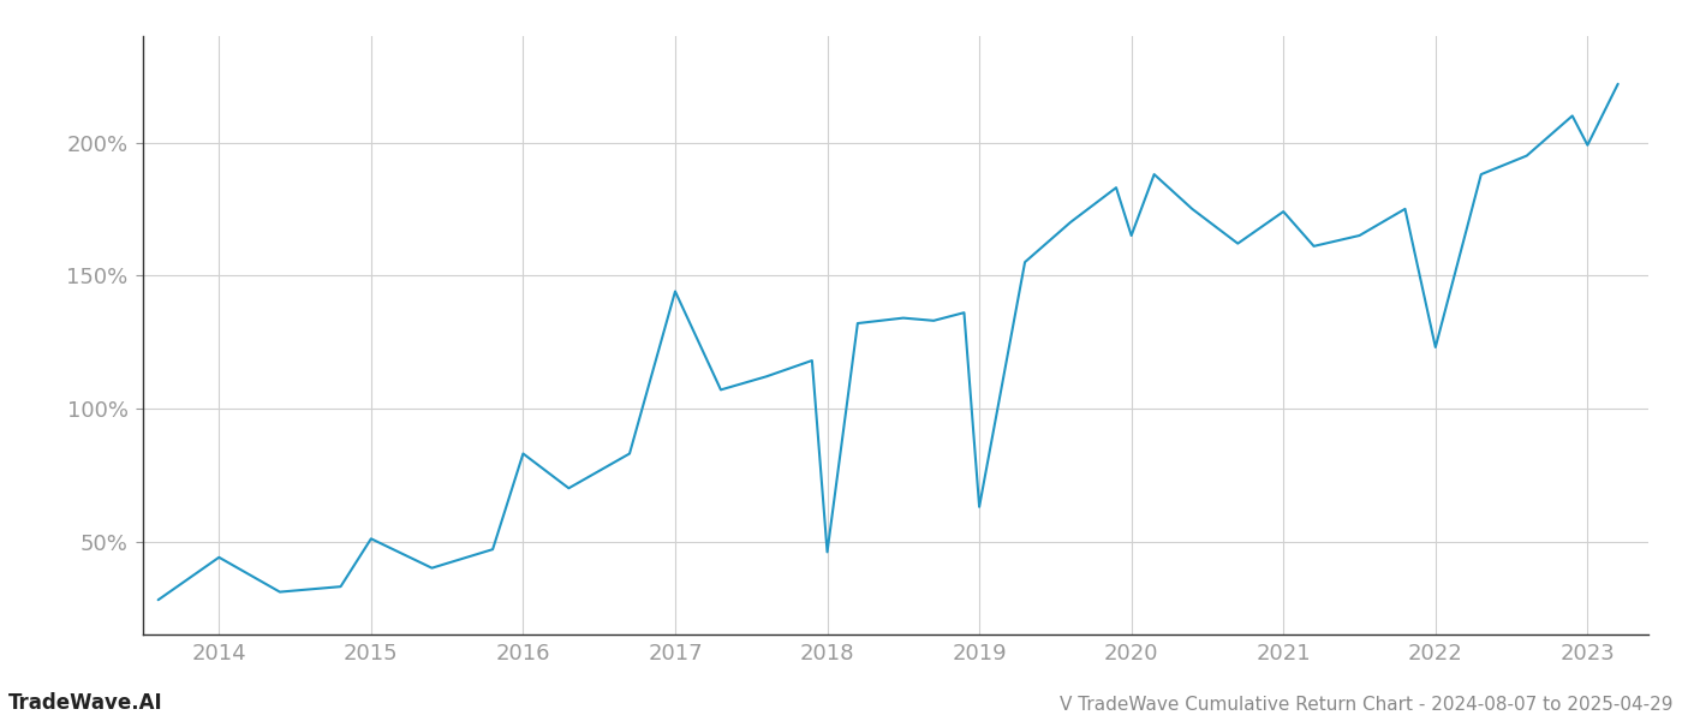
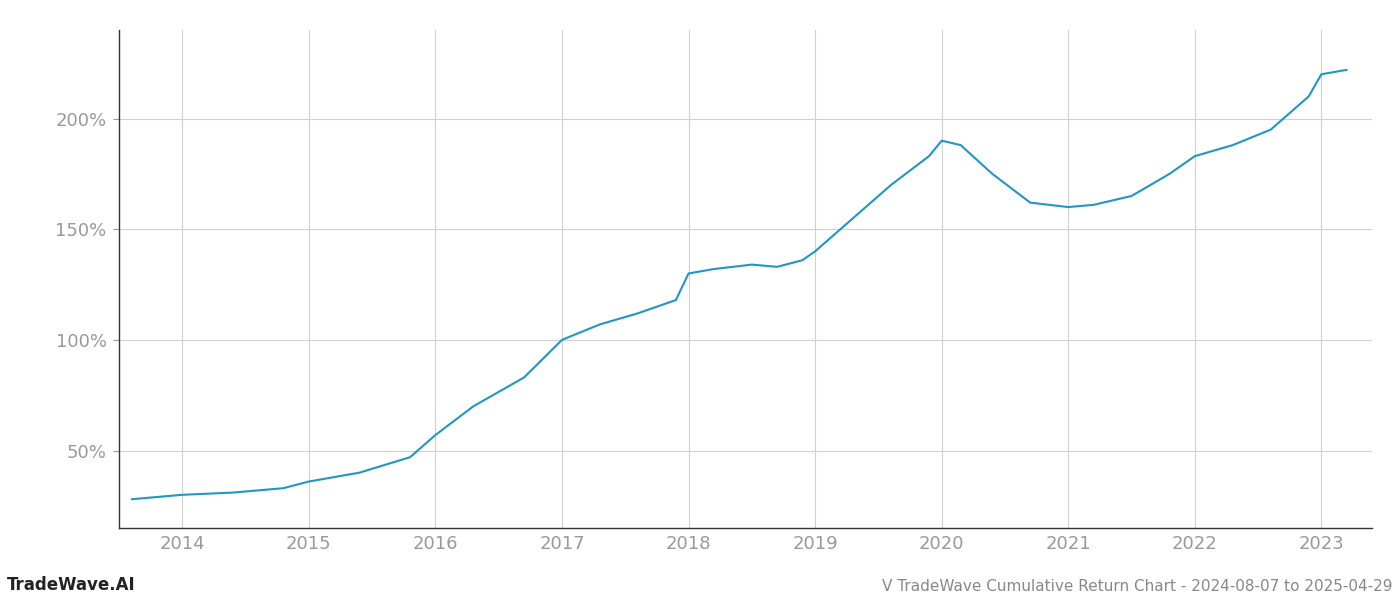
2014: 44% -> 30%
2015: 51% -> 36%
2016: 83% -> 57%
2017: 144% -> 100%
2018: 46% -> 130%
2019: 63% -> 140%
2020: 165% -> 190%
2021: 174% -> 160%
2022: 123% -> 183%
2023: 199% -> 220%
